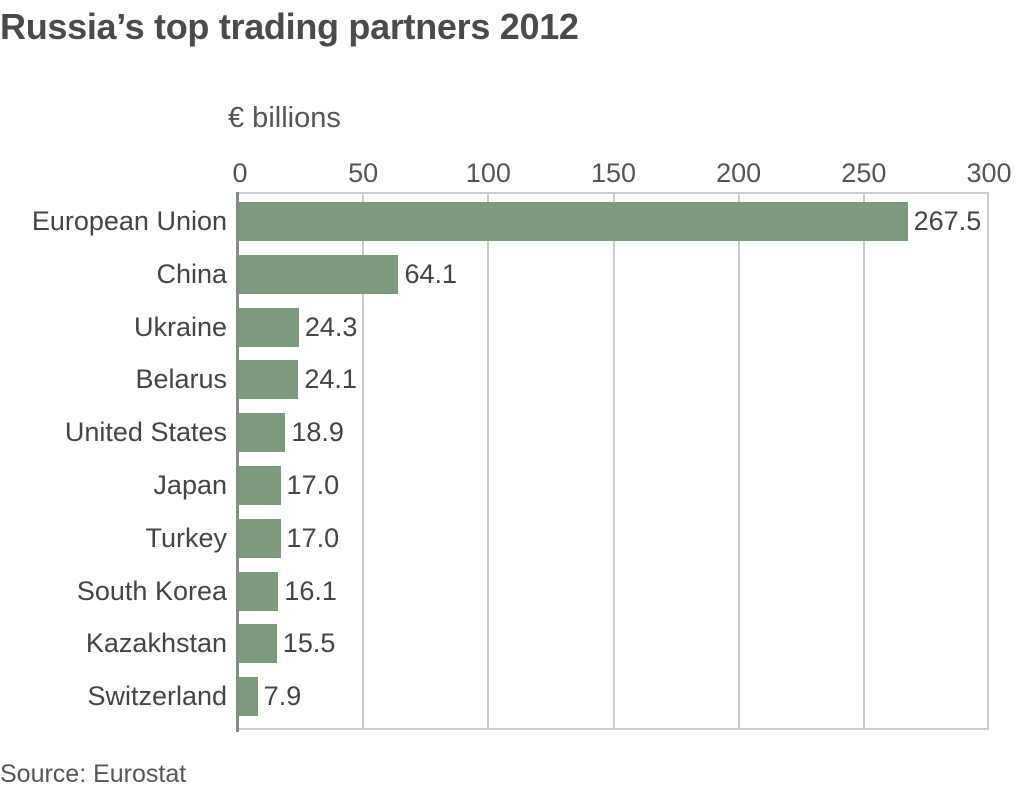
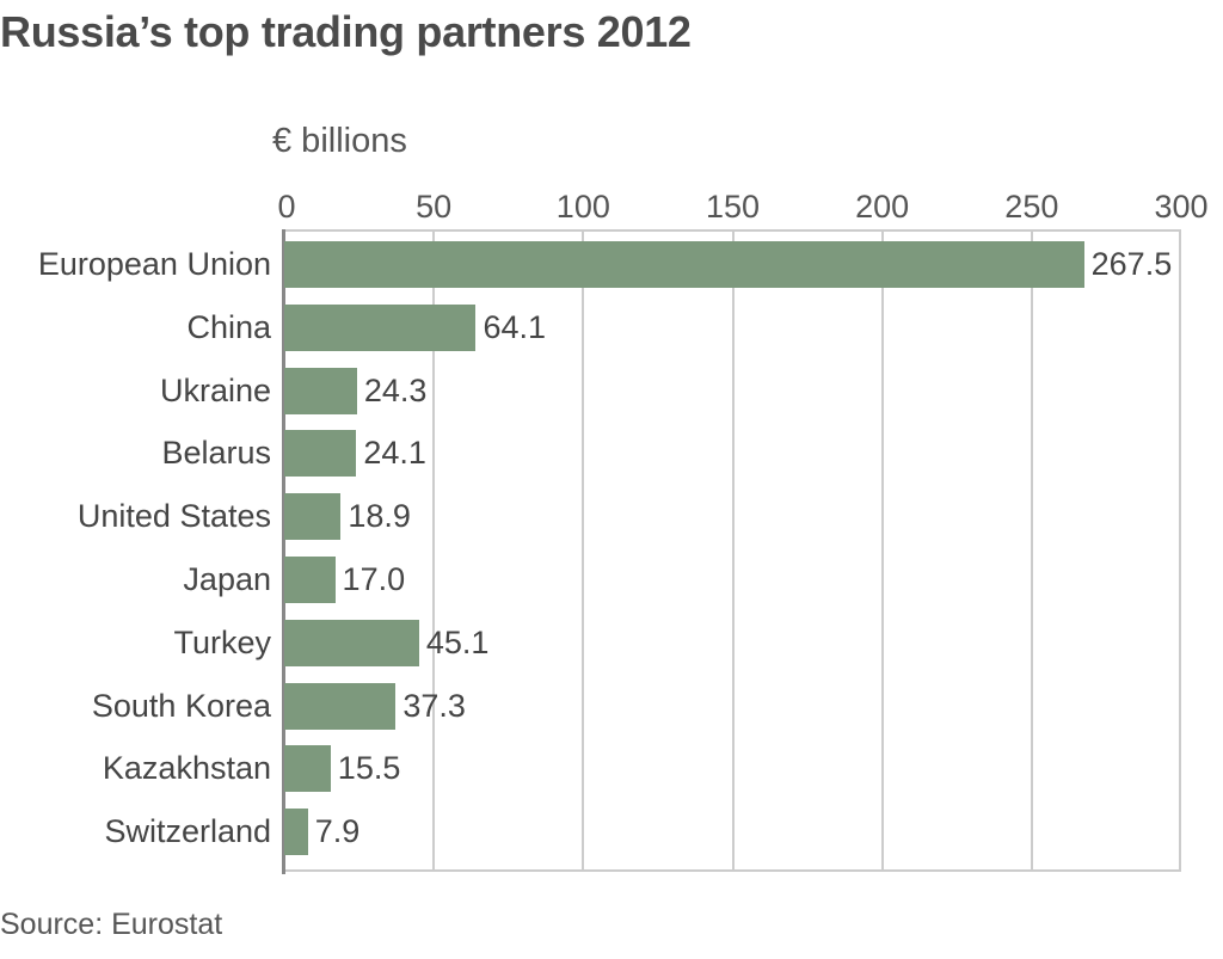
Turkey: 17.0 -> 45.1
South Korea: 16.1 -> 37.3
